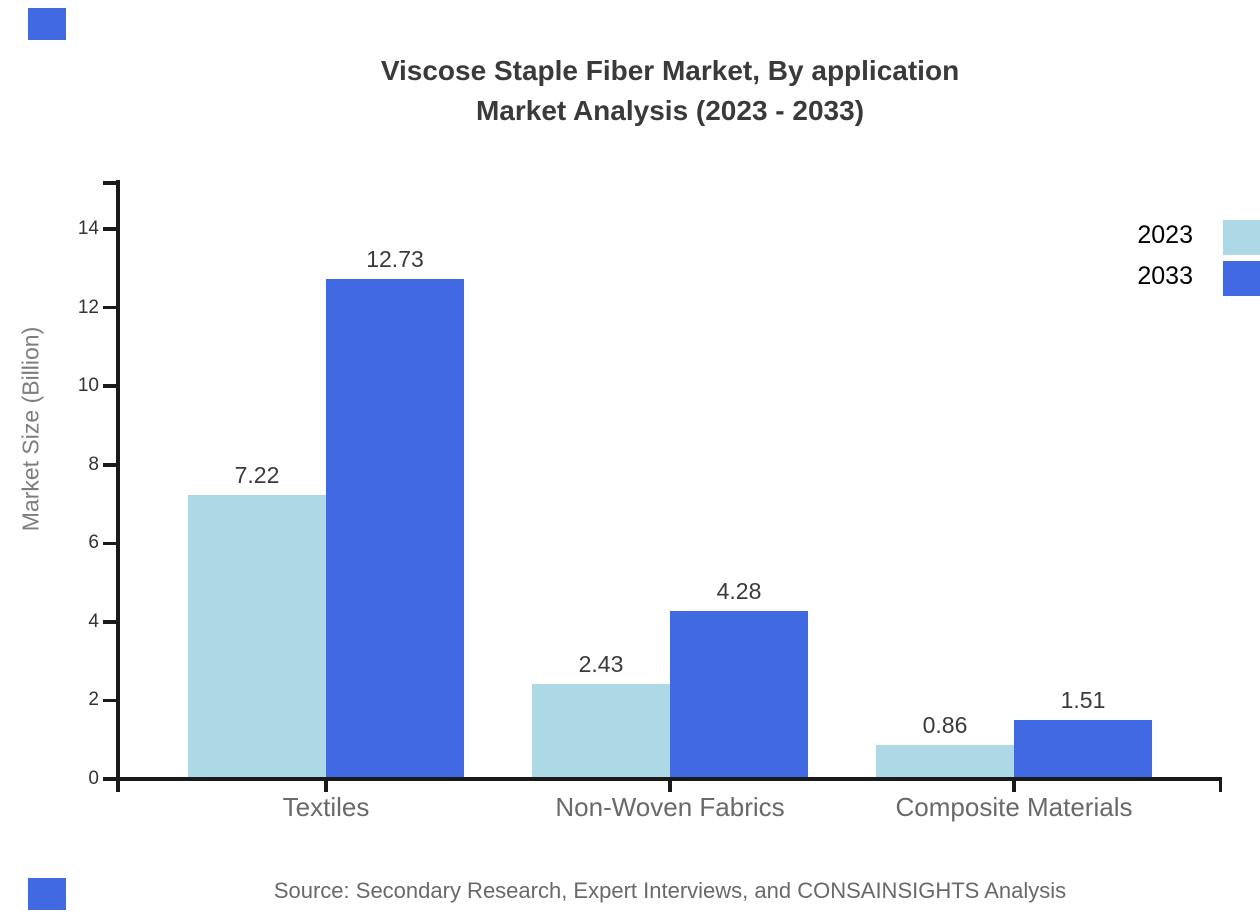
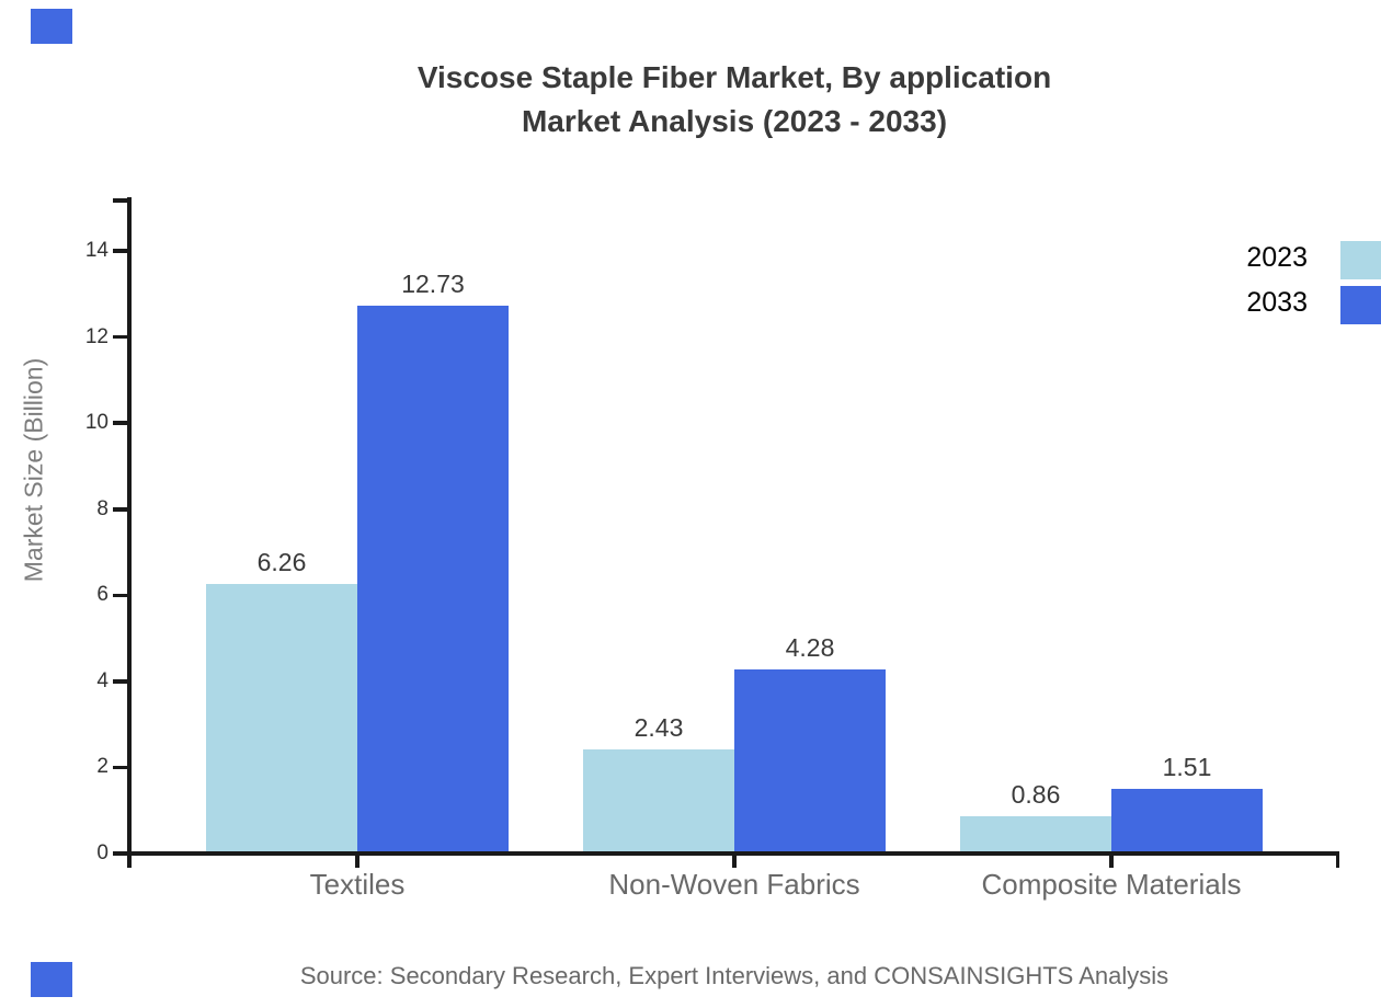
2023/Textiles: 7.22 -> 6.26
